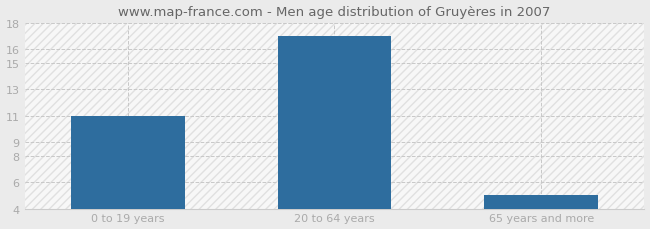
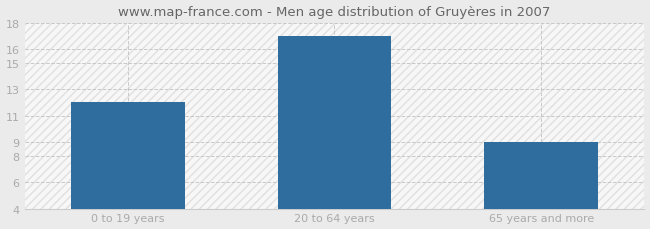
0 to 19 years: 11 -> 12
65 years and more: 5 -> 9
